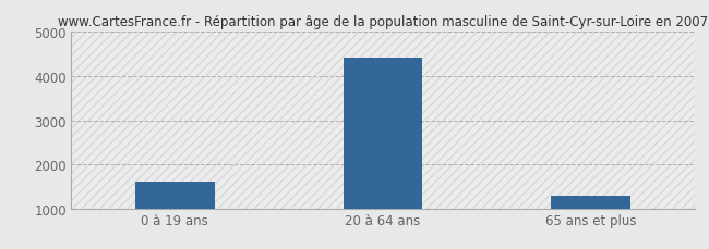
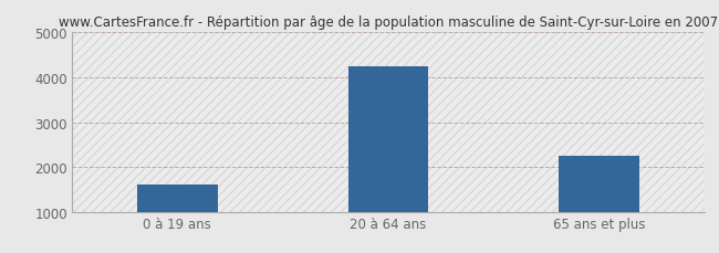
20 à 64 ans: 4420 -> 4250
65 ans et plus: 1310 -> 2250
